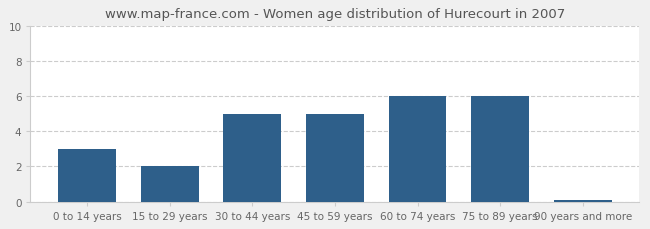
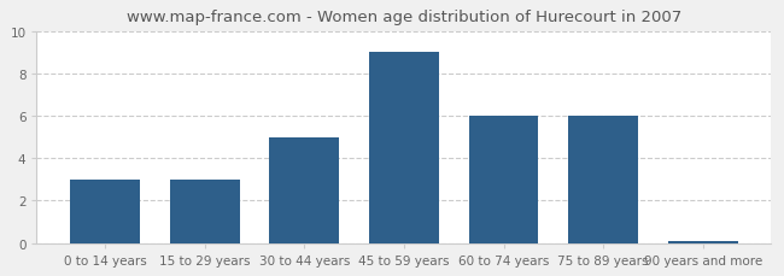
15 to 29 years: 2.0 -> 3.0
45 to 59 years: 5.0 -> 9.0
